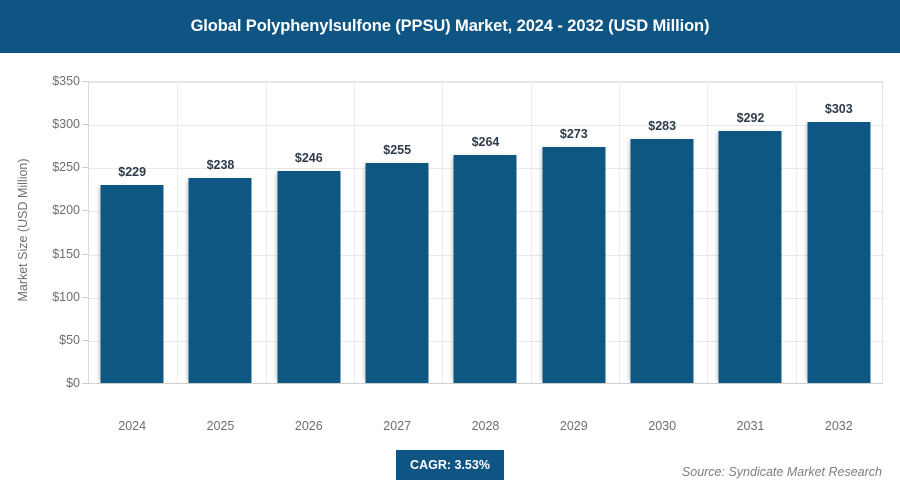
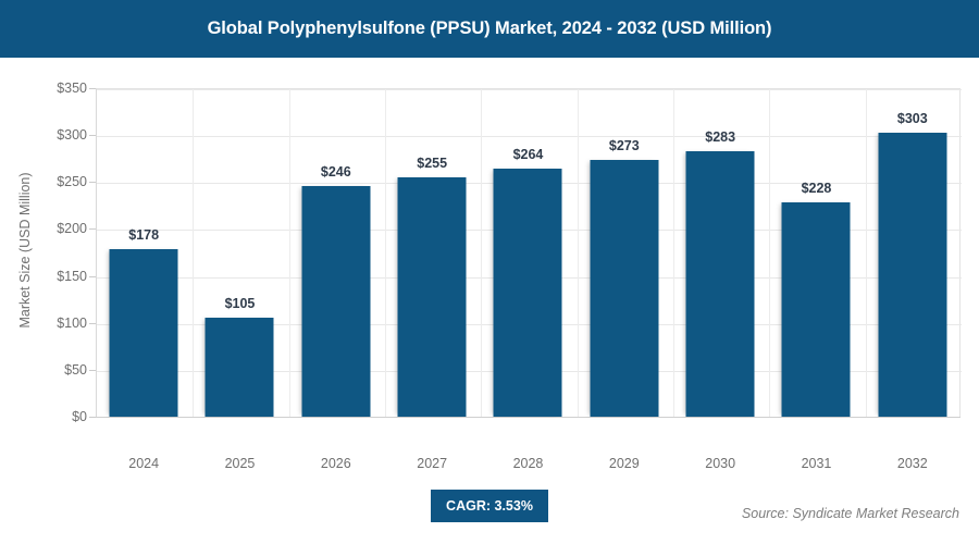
2024: $229 -> $178
2025: $238 -> $105
2031: $292 -> $228
